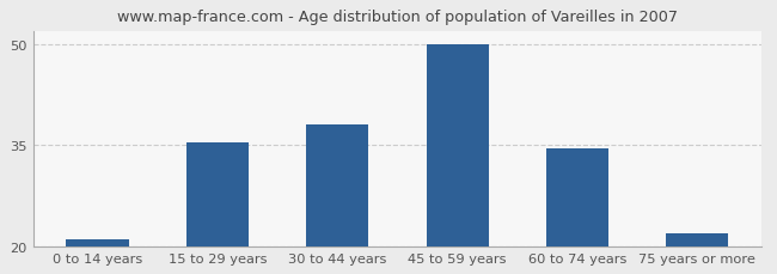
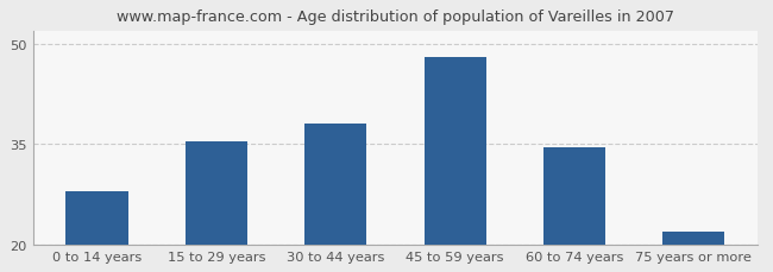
0 to 14 years: 21.0 -> 28.0
45 to 59 years: 50.0 -> 48.0
